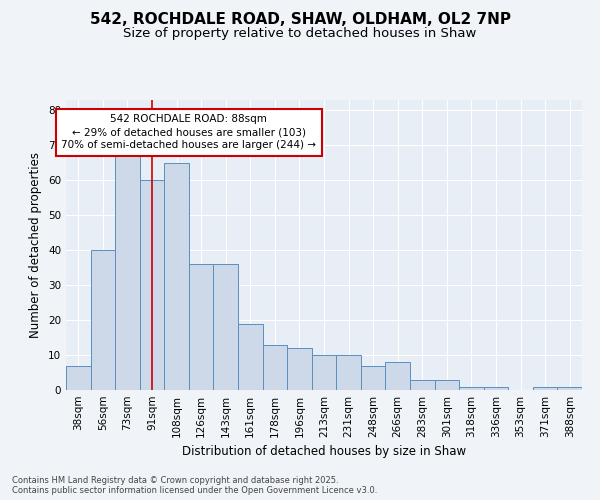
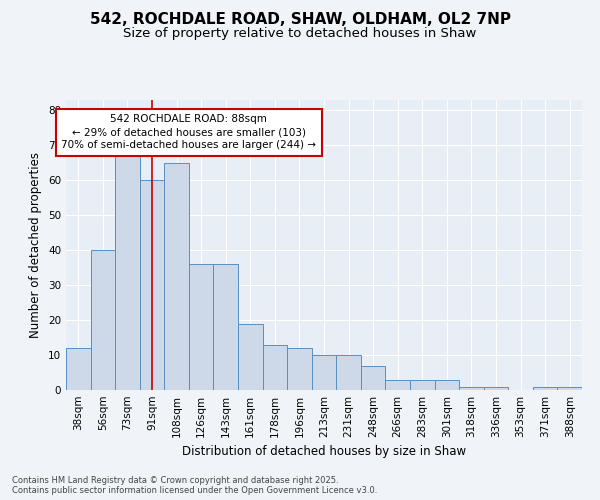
38sqm: 7 -> 12
266sqm: 8 -> 3
